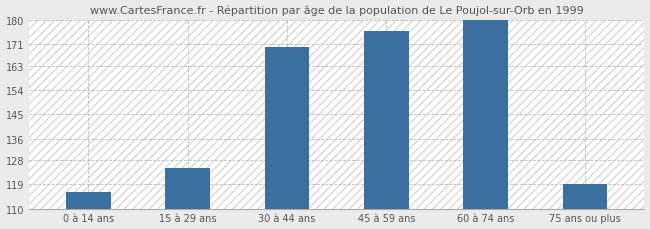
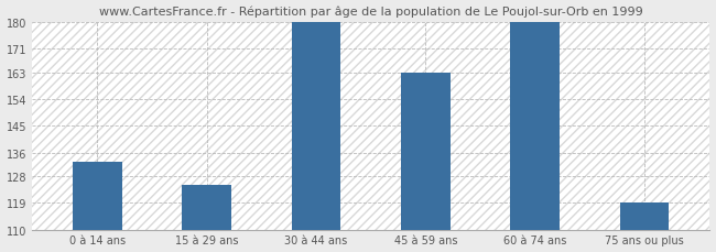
0 à 14 ans: 116 -> 133
30 à 44 ans: 170 -> 180
45 à 59 ans: 176 -> 163
